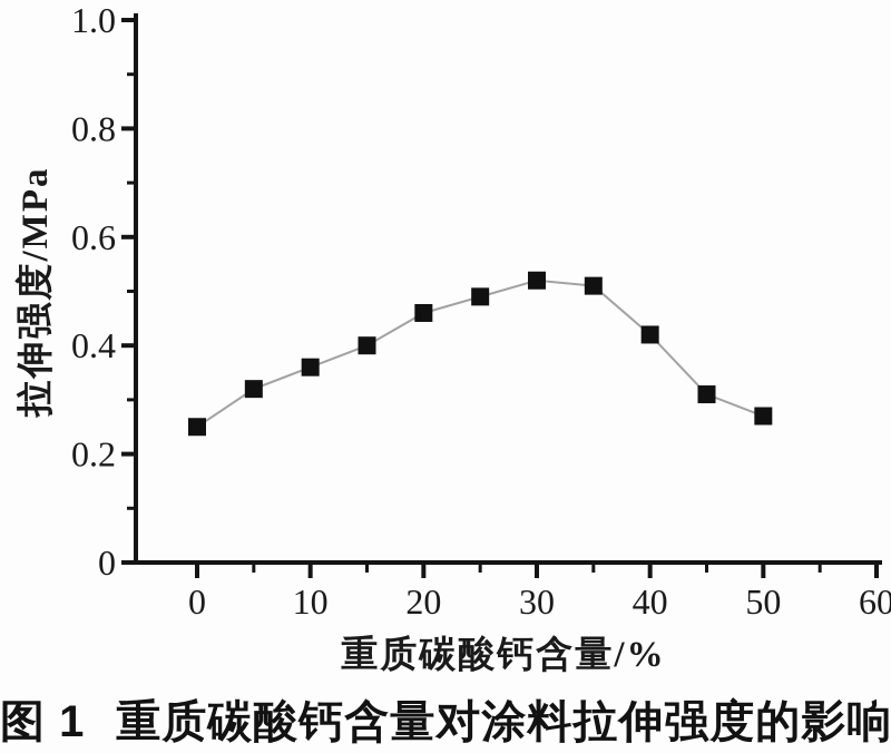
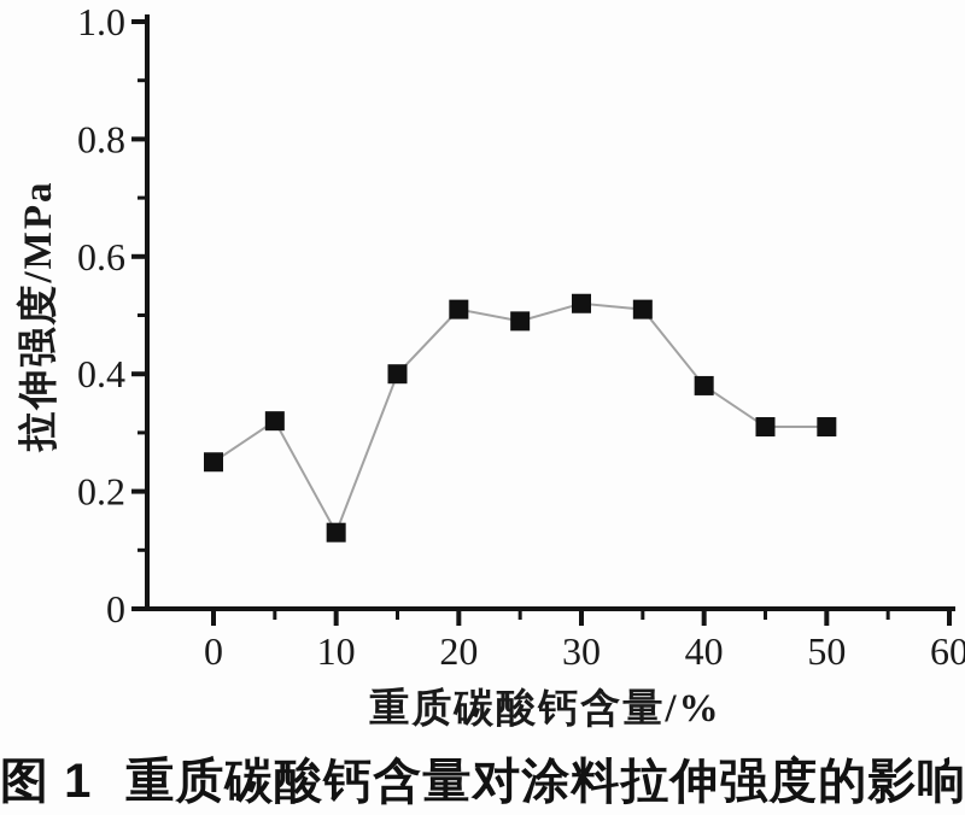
10: 0.36 -> 0.13
20: 0.46 -> 0.51
40: 0.42 -> 0.38
50: 0.27 -> 0.31
